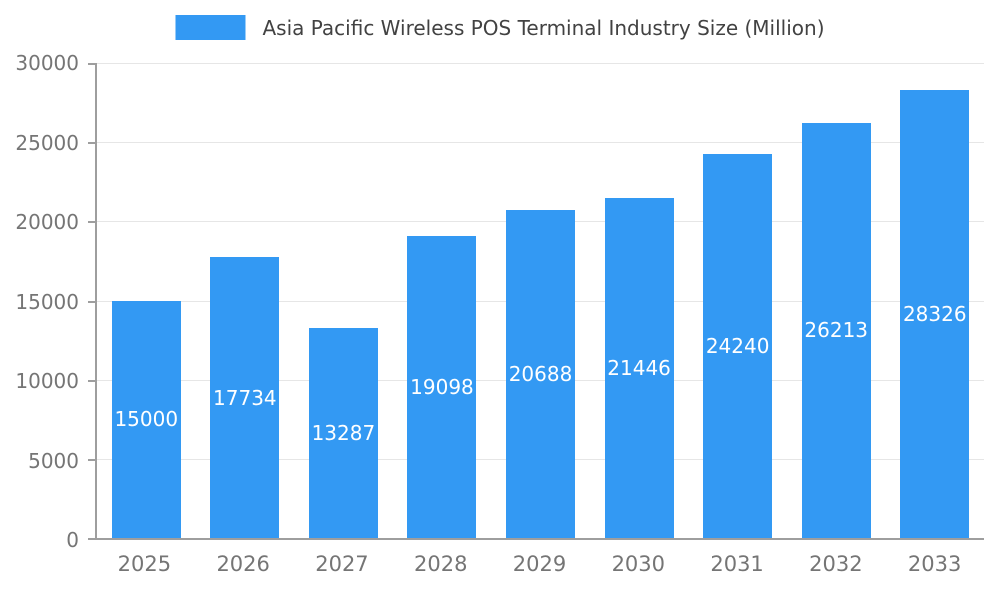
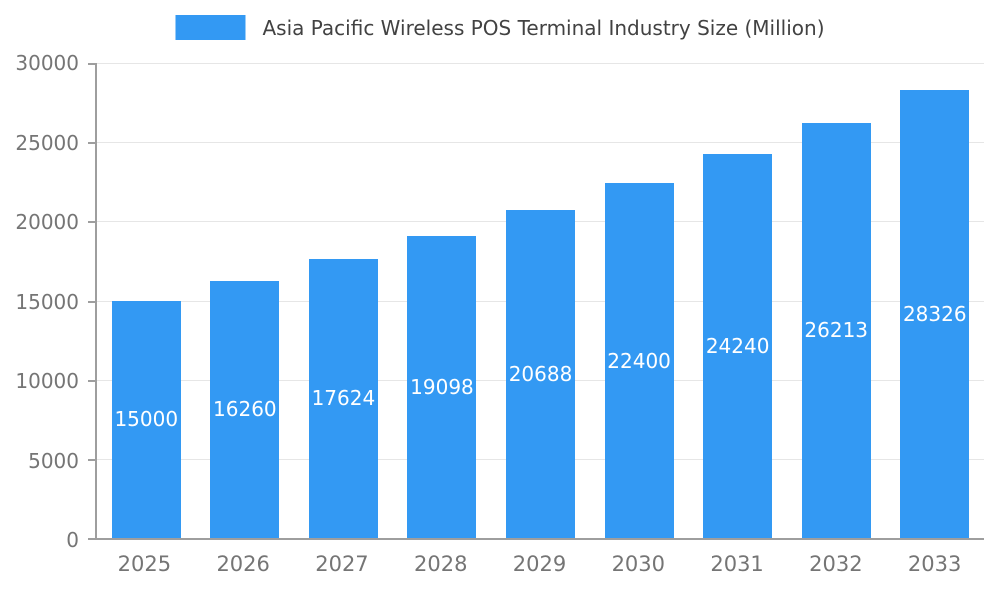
2026: 17734 -> 16260
2027: 13287 -> 17624
2030: 21446 -> 22400
